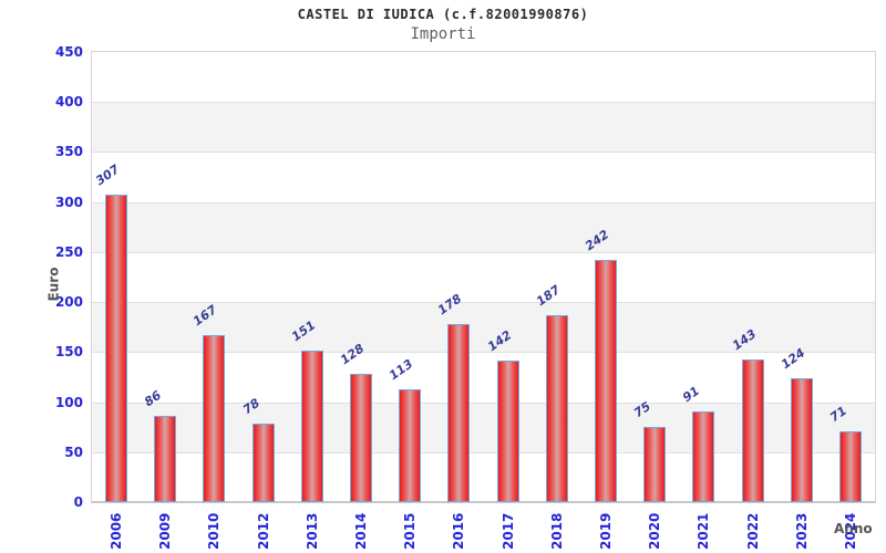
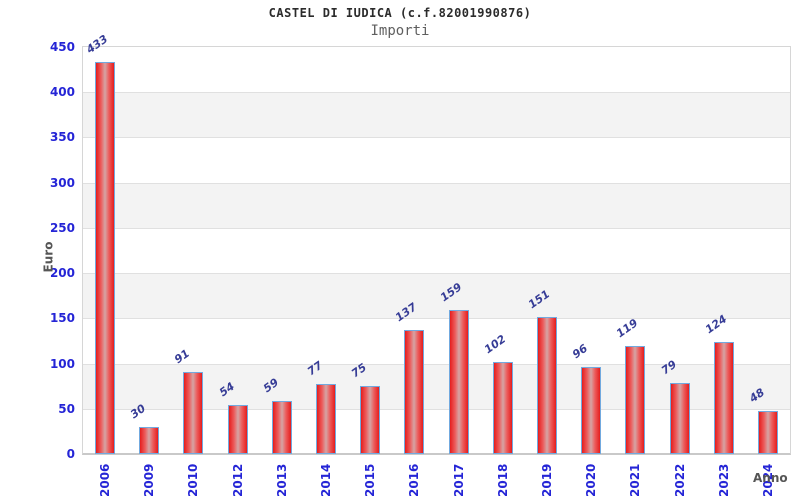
2006: 307 -> 433
2009: 86 -> 30
2010: 167 -> 91
2012: 78 -> 54
2013: 151 -> 59
2014: 128 -> 77
2015: 113 -> 75
2016: 178 -> 137
2017: 142 -> 159
2018: 187 -> 102
2019: 242 -> 151
2020: 75 -> 96
2021: 91 -> 119
2022: 143 -> 79
2024: 71 -> 48
